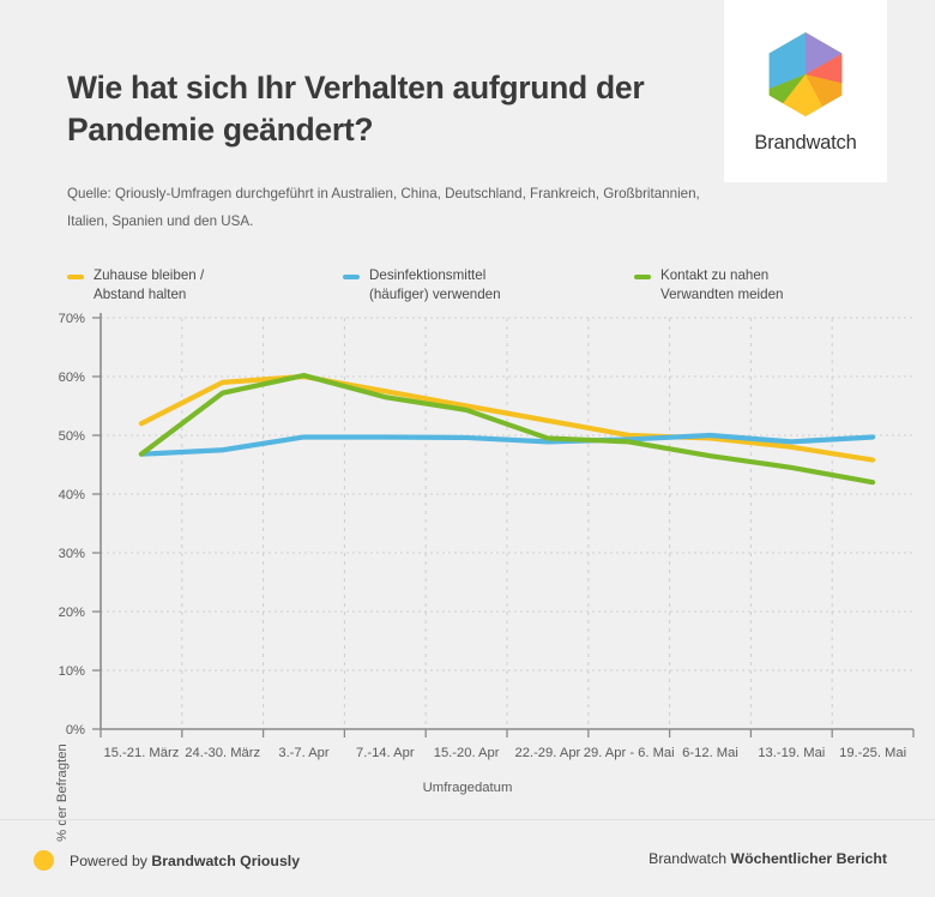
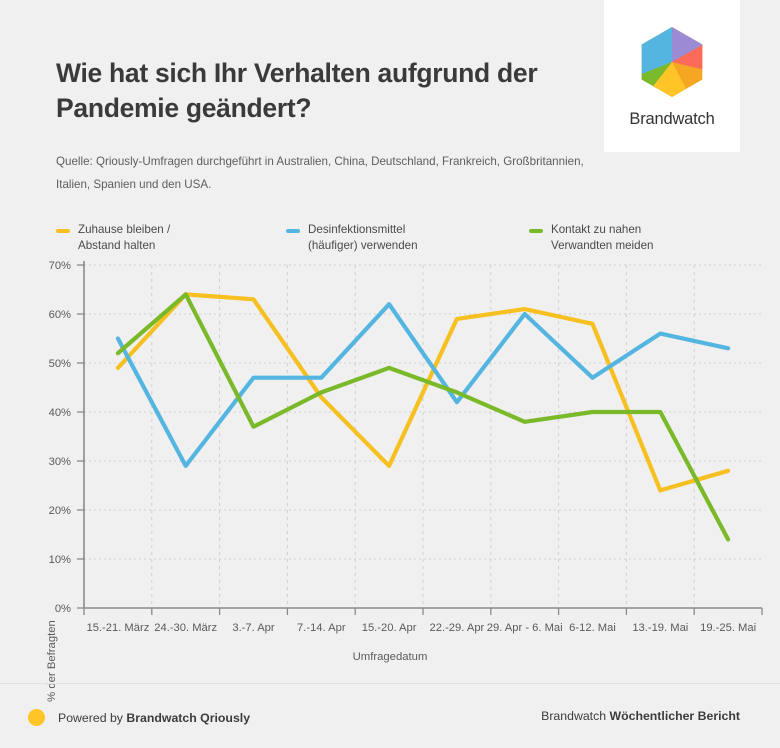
Zuhause bleiben / Abstand halten/15.-21. März: 52% -> 49%
Desinfektionsmittel (häufiger) verwenden/15.-21. März: 47% -> 55%
Kontakt zu nahen Verwandten meiden/15.-21. März: 47% -> 52%
Zuhause bleiben / Abstand halten/24.-30. März: 59% -> 64%
Desinfektionsmittel (häufiger) verwenden/24.-30. März: 48% -> 29%
Kontakt zu nahen Verwandten meiden/24.-30. März: 57% -> 64%
Zuhause bleiben / Abstand halten/3.-7. Apr: 60% -> 63%
Desinfektionsmittel (häufiger) verwenden/3.-7. Apr: 50% -> 47%
Kontakt zu nahen Verwandten meiden/3.-7. Apr: 60% -> 37%
Zuhause bleiben / Abstand halten/7.-14. Apr: 58% -> 43%
Desinfektionsmittel (häufiger) verwenden/7.-14. Apr: 50% -> 47%
Kontakt zu nahen Verwandten meiden/7.-14. Apr: 56% -> 44%
Zuhause bleiben / Abstand halten/15.-20. Apr: 55% -> 29%
Desinfektionsmittel (häufiger) verwenden/15.-20. Apr: 50% -> 62%
Kontakt zu nahen Verwandten meiden/15.-20. Apr: 54% -> 49%
Zuhause bleiben / Abstand halten/22.-29. Apr: 52% -> 59%
Desinfektionsmittel (häufiger) verwenden/22.-29. Apr: 49% -> 42%
Kontakt zu nahen Verwandten meiden/22.-29. Apr: 50% -> 44%
Zuhause bleiben / Abstand halten/29. Apr - 6. Mai: 50% -> 61%
Desinfektionsmittel (häufiger) verwenden/29. Apr - 6. Mai: 49% -> 60%
Kontakt zu nahen Verwandten meiden/29. Apr - 6. Mai: 49% -> 38%
Zuhause bleiben / Abstand halten/6-12. Mai: 50% -> 58%
Desinfektionsmittel (häufiger) verwenden/6-12. Mai: 50% -> 47%
Kontakt zu nahen Verwandten meiden/6-12. Mai: 46% -> 40%
Zuhause bleiben / Abstand halten/13.-19. Mai: 48% -> 24%
Desinfektionsmittel (häufiger) verwenden/13.-19. Mai: 49% -> 56%
Kontakt zu nahen Verwandten meiden/13.-19. Mai: 44% -> 40%
Zuhause bleiben / Abstand halten/19.-25. Mai: 46% -> 28%
Desinfektionsmittel (häufiger) verwenden/19.-25. Mai: 50% -> 53%
Kontakt zu nahen Verwandten meiden/19.-25. Mai: 42% -> 14%
